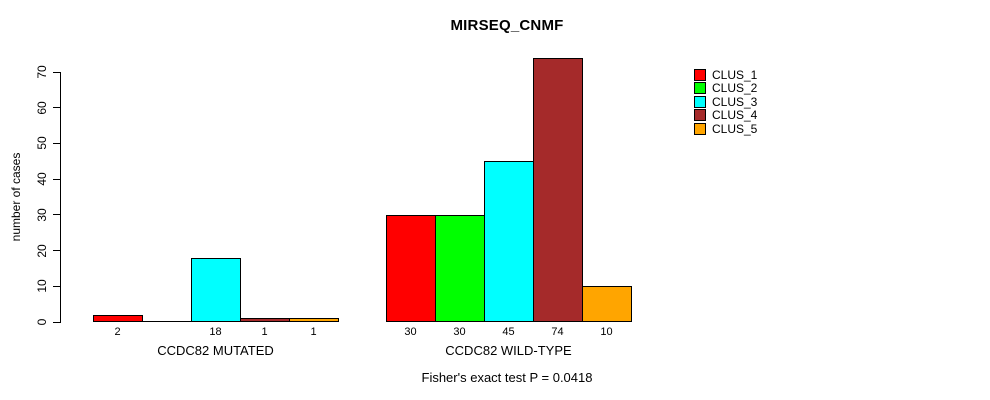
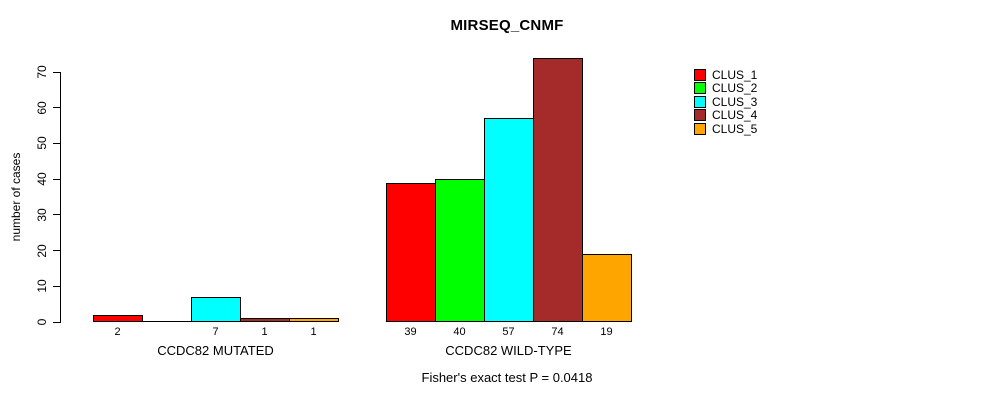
CLUS_3/CCDC82 MUTATED: 18 -> 7
CLUS_1/CCDC82 WILD-TYPE: 30 -> 39
CLUS_2/CCDC82 WILD-TYPE: 30 -> 40
CLUS_3/CCDC82 WILD-TYPE: 45 -> 57
CLUS_5/CCDC82 WILD-TYPE: 10 -> 19
